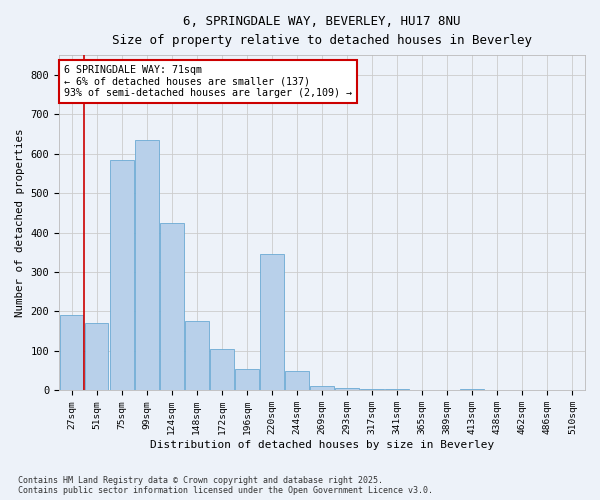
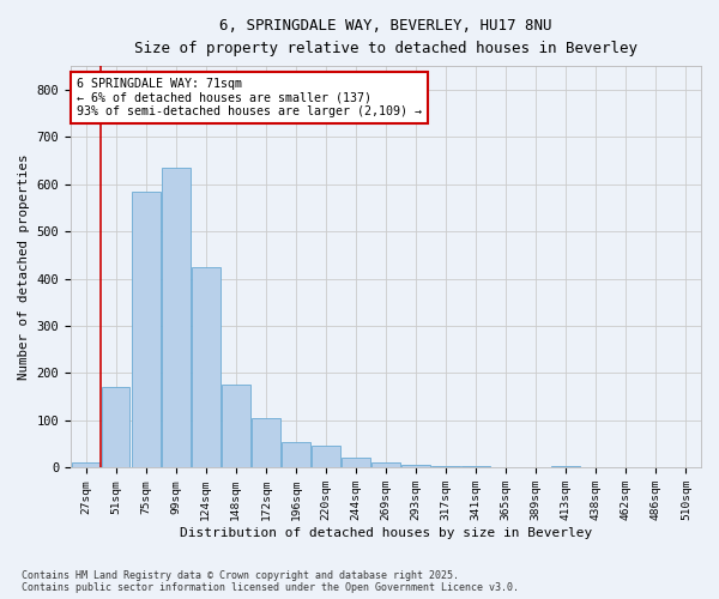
27sqm: 190 -> 10
220sqm: 345 -> 45
244sqm: 50 -> 20
